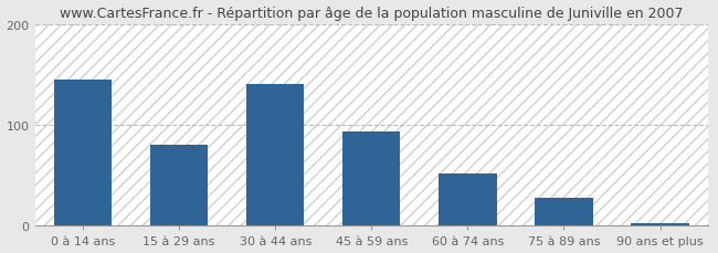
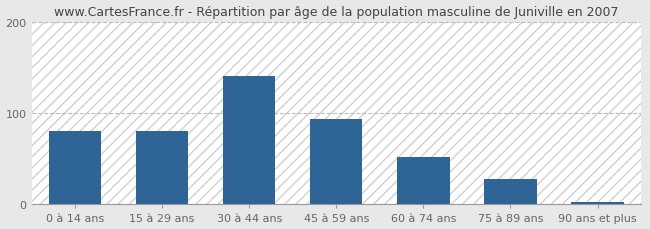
0 à 14 ans: 145 -> 80
